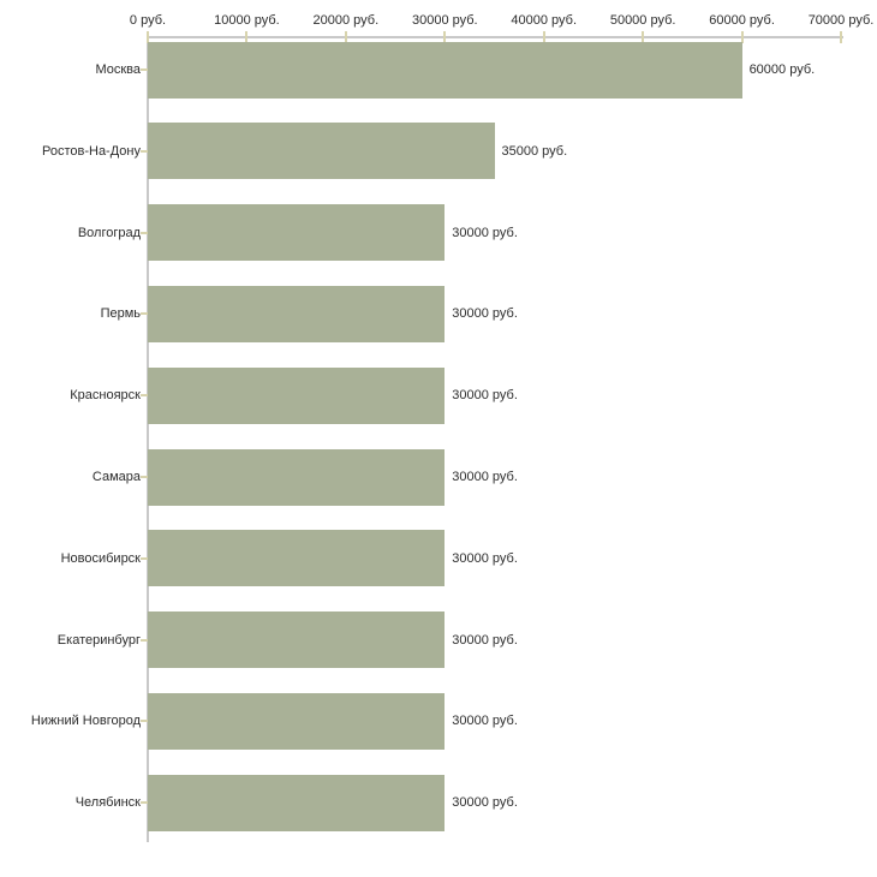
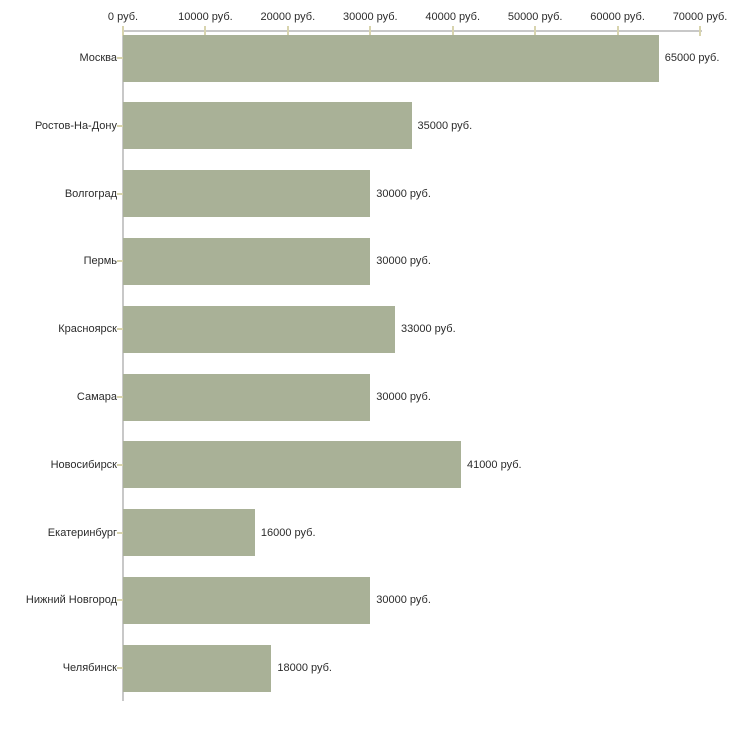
Москва: 60000 -> 65000
Красноярск: 30000 -> 33000
Новосибирск: 30000 -> 41000
Екатеринбург: 30000 -> 16000
Челябинск: 30000 -> 18000
